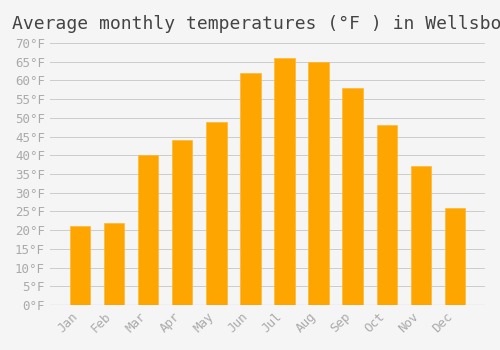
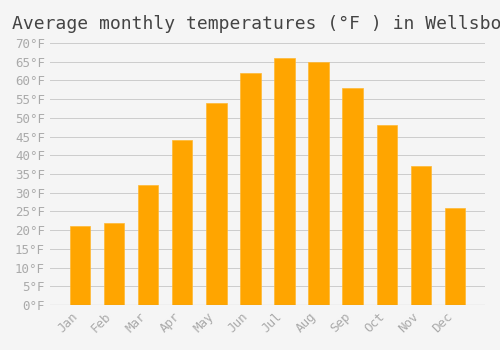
Mar: 40°F -> 32°F
May: 49°F -> 54°F
